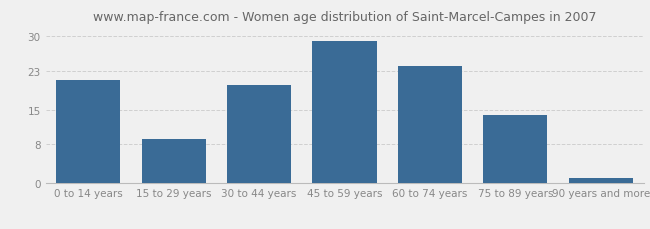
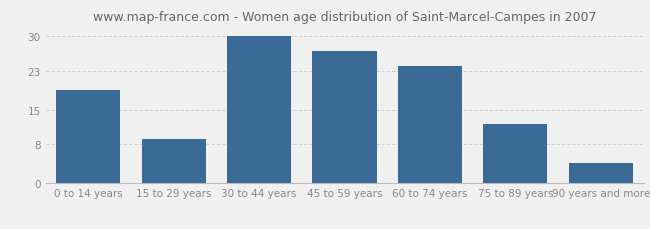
0 to 14 years: 21 -> 19
30 to 44 years: 20 -> 30
45 to 59 years: 29 -> 27
75 to 89 years: 14 -> 12
90 years and more: 1 -> 4
